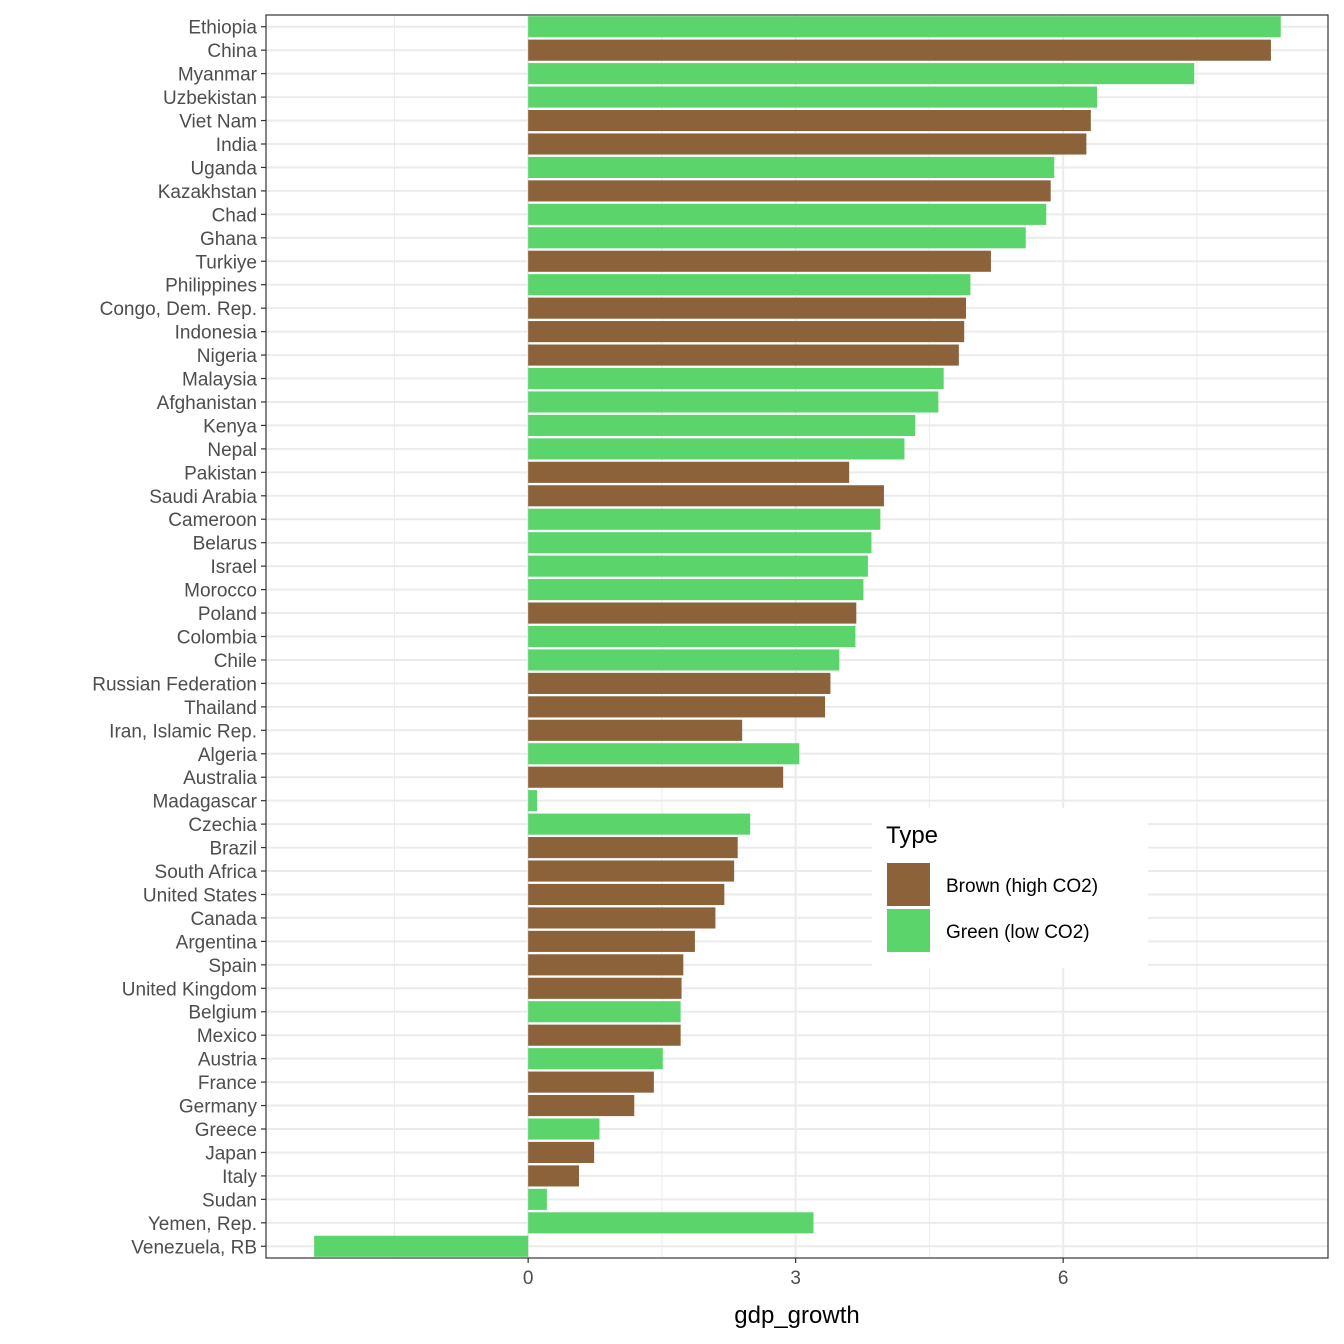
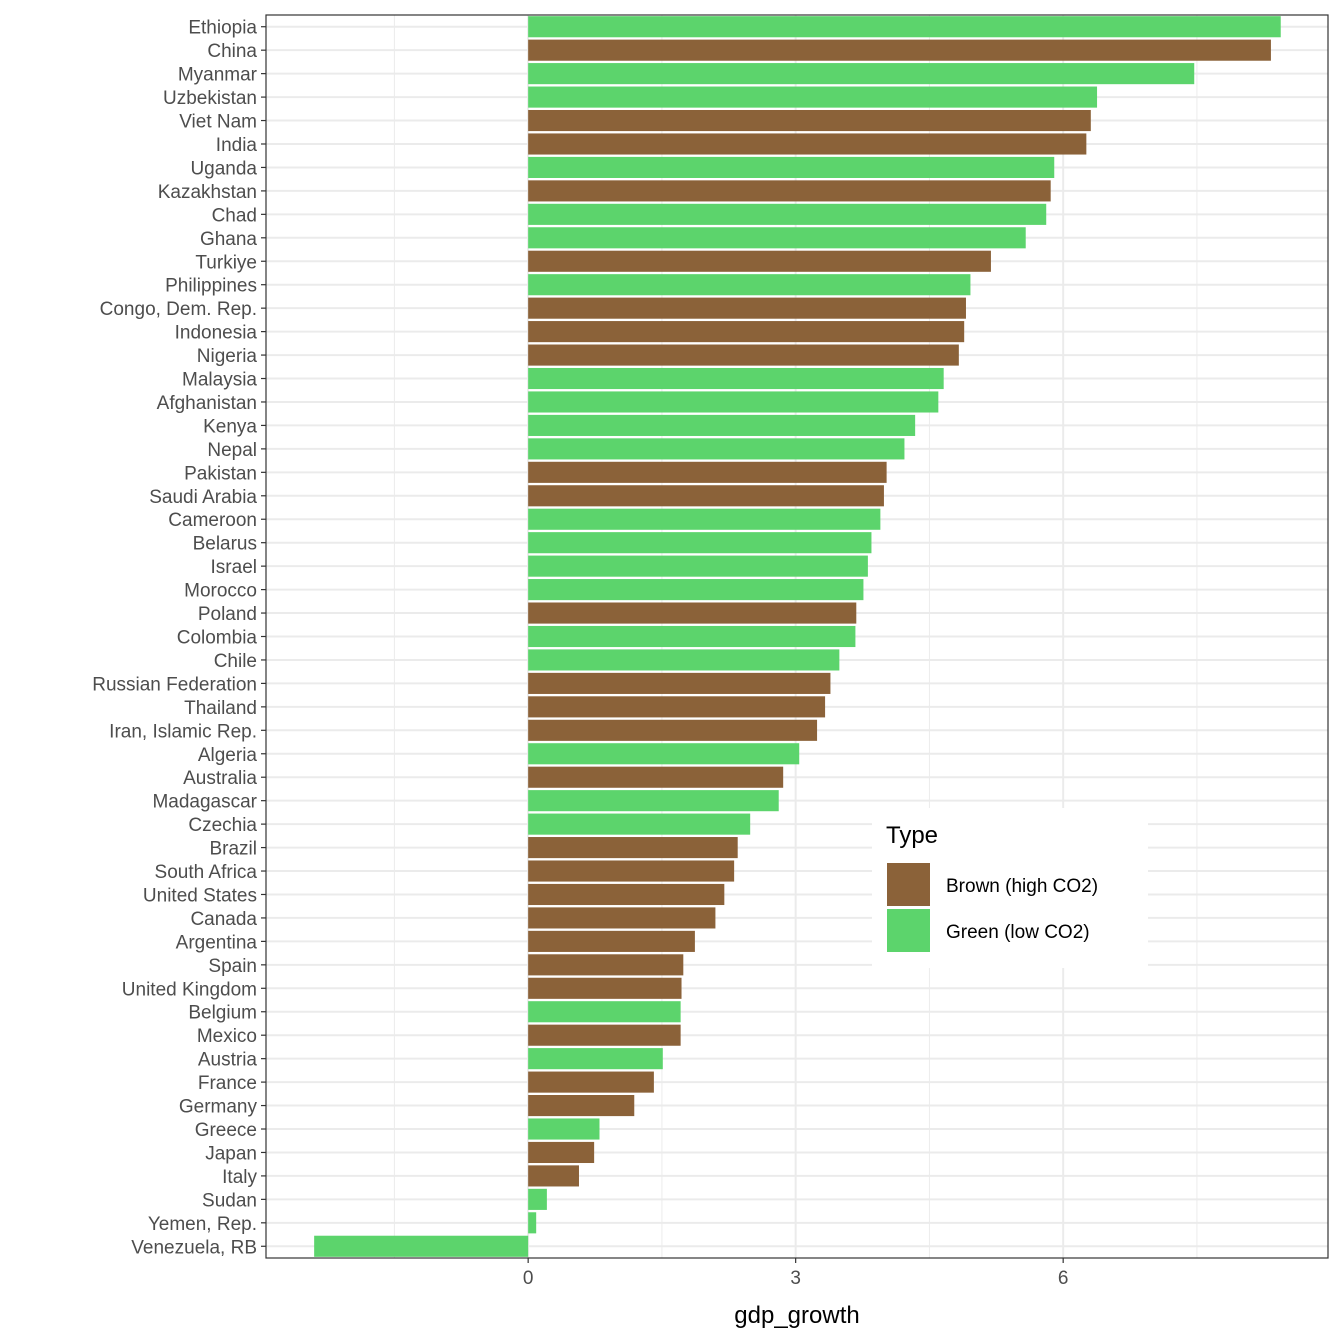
Pakistan: 3.6 -> 4.0
Iran, Islamic Rep.: 2.4 -> 3.2
Madagascar: 0.1 -> 2.8
Yemen, Rep.: 3.2 -> 0.1
